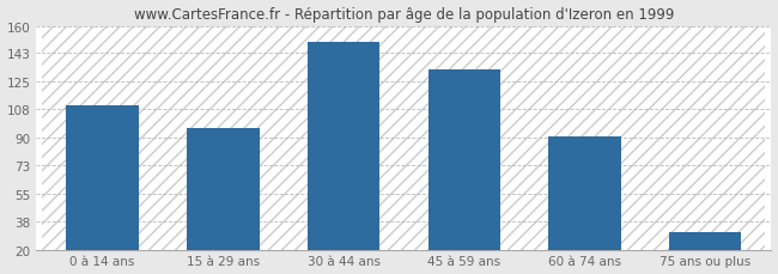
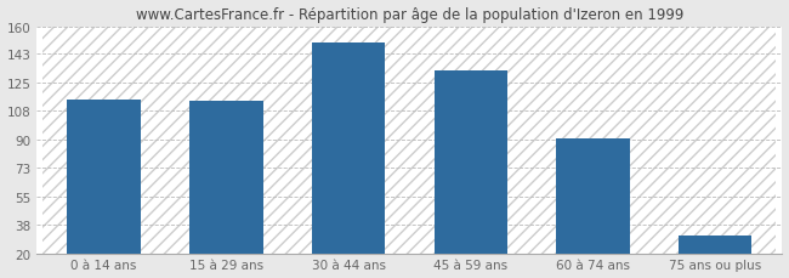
0 à 14 ans: 110 -> 115
15 à 29 ans: 96 -> 114
